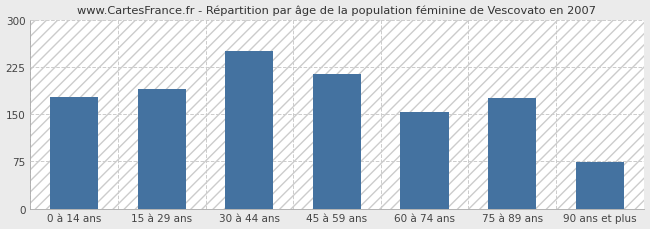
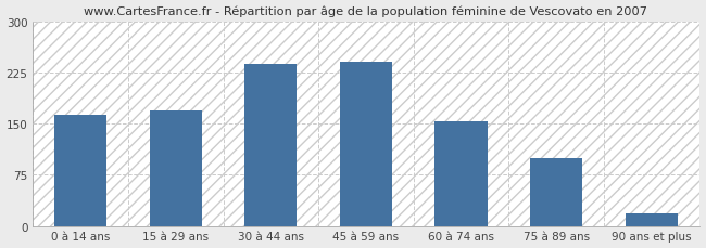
0 à 14 ans: 178 -> 163
15 à 29 ans: 190 -> 170
30 à 44 ans: 250 -> 238
45 à 59 ans: 214 -> 241
75 à 89 ans: 176 -> 100
90 ans et plus: 74 -> 18
